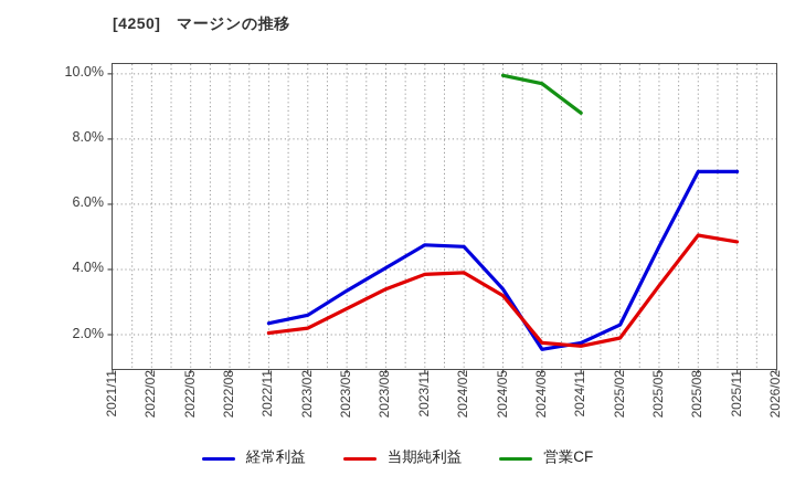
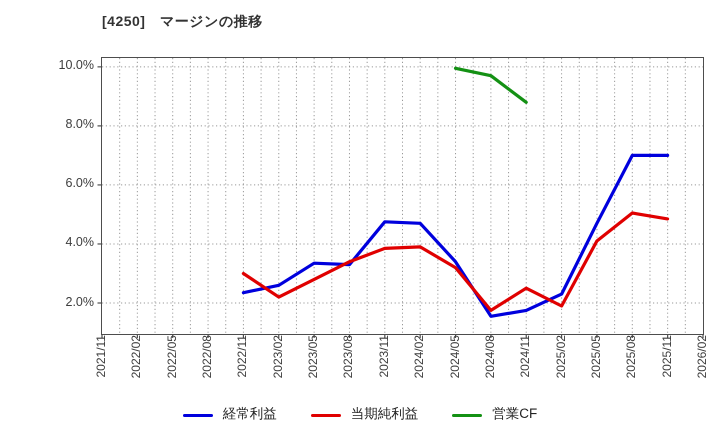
当期純利益/2022/11: 2.0% -> 3.0%
経常利益/2023/08: 4.0% -> 3.3%
当期純利益/2024/11: 1.6% -> 2.5%
当期純利益/2025/05: 3.5% -> 4.1%
